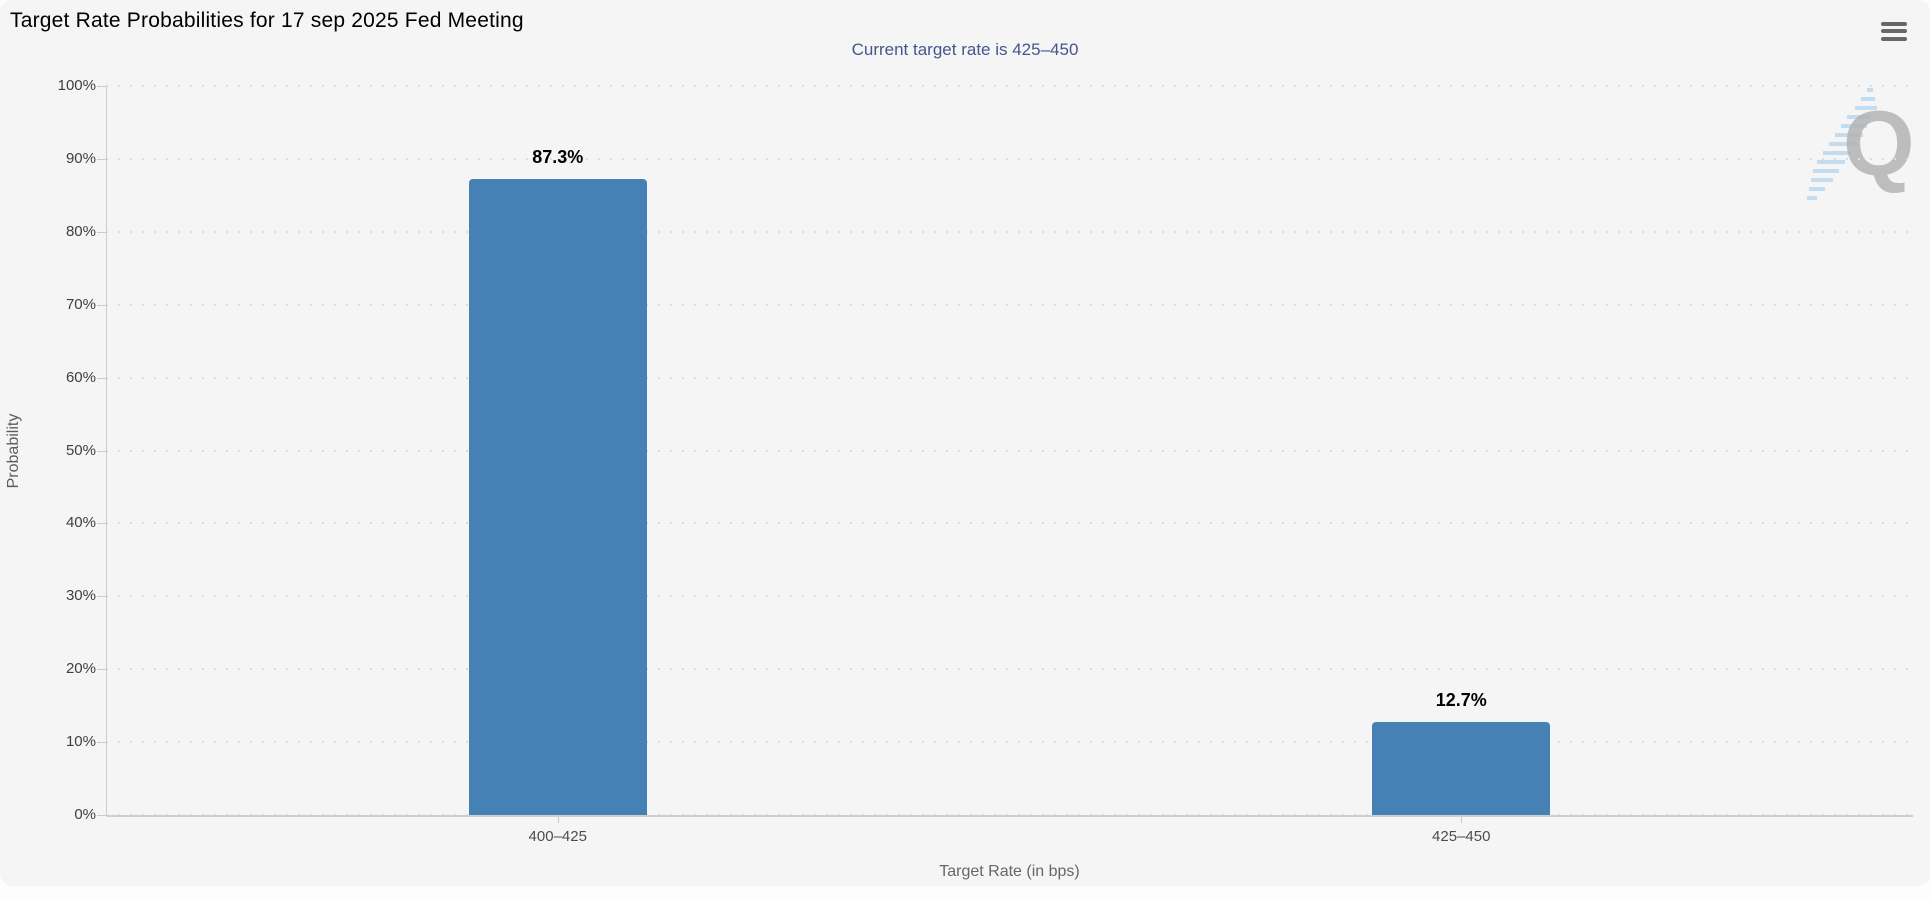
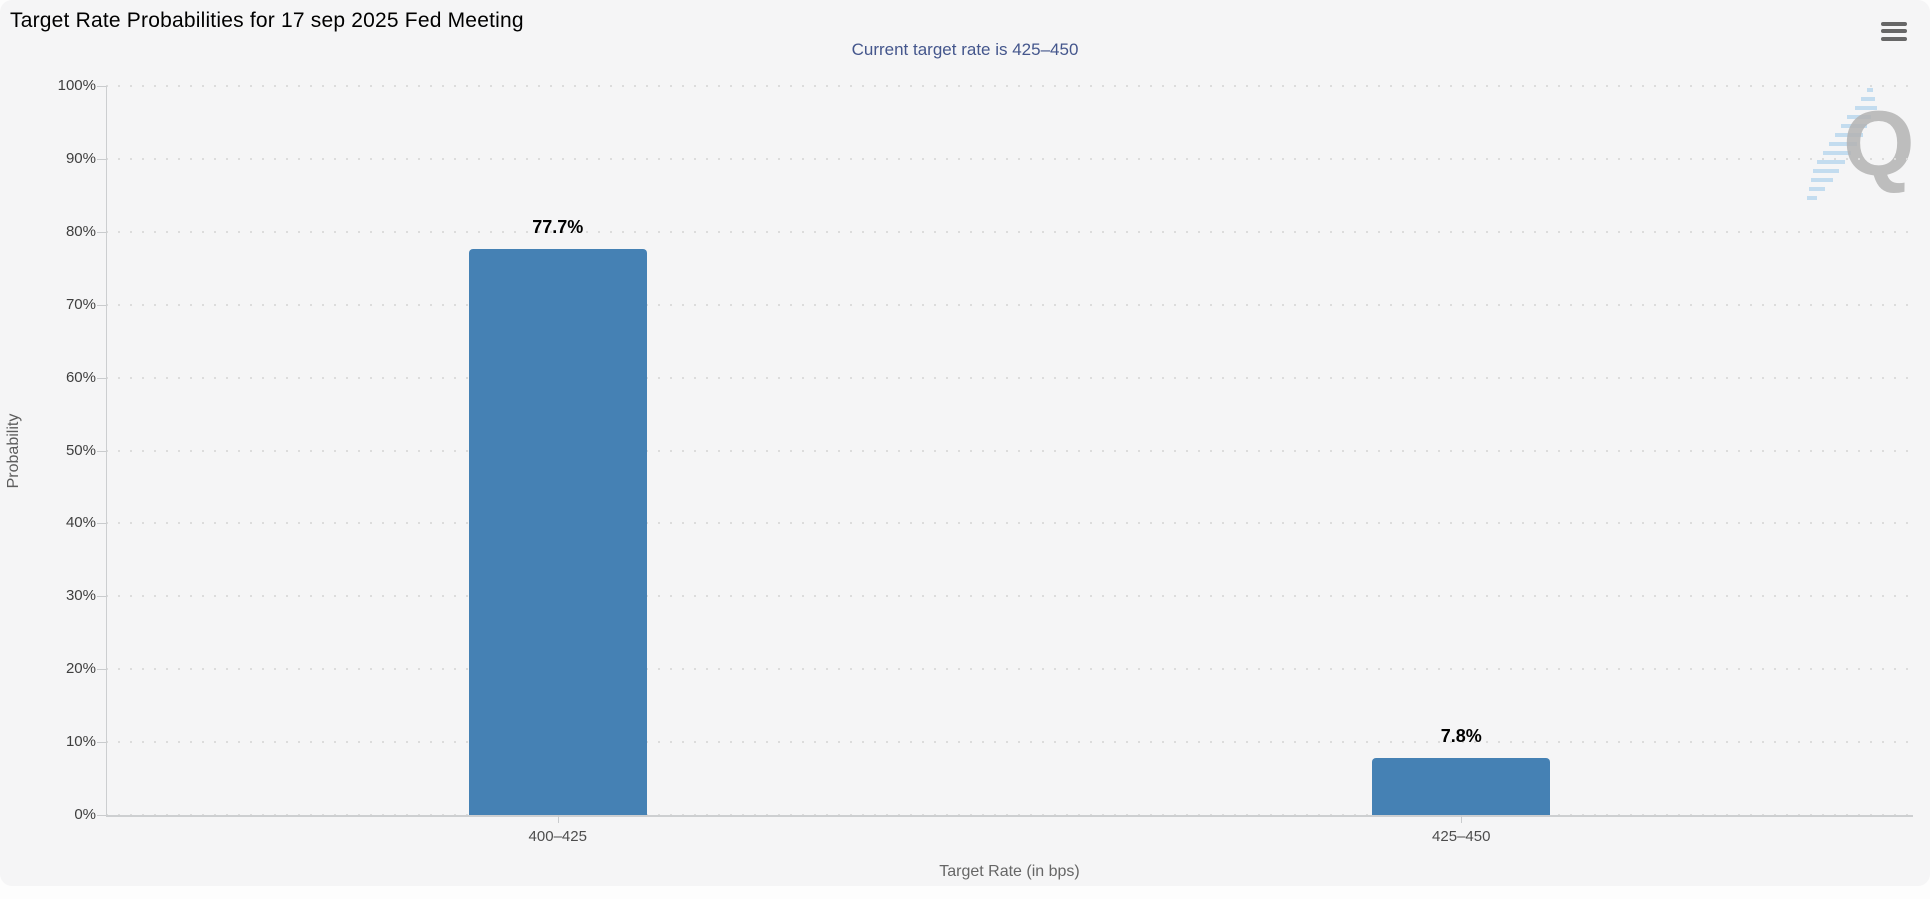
400–425: 87.3% -> 77.7%
425–450: 12.7% -> 7.8%
